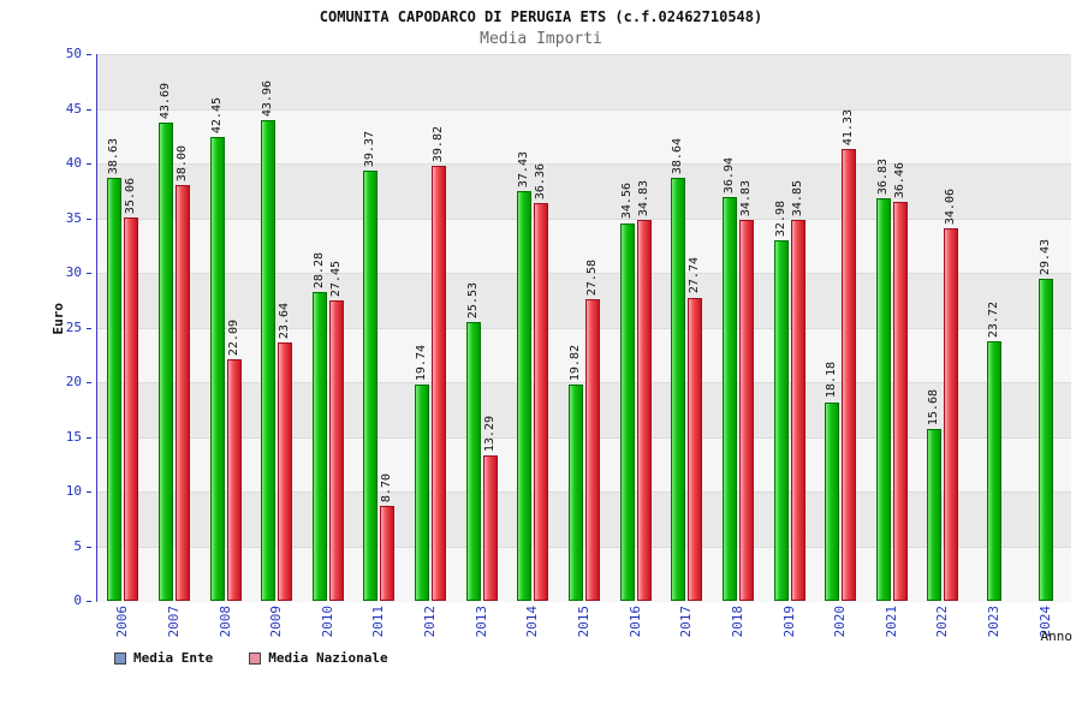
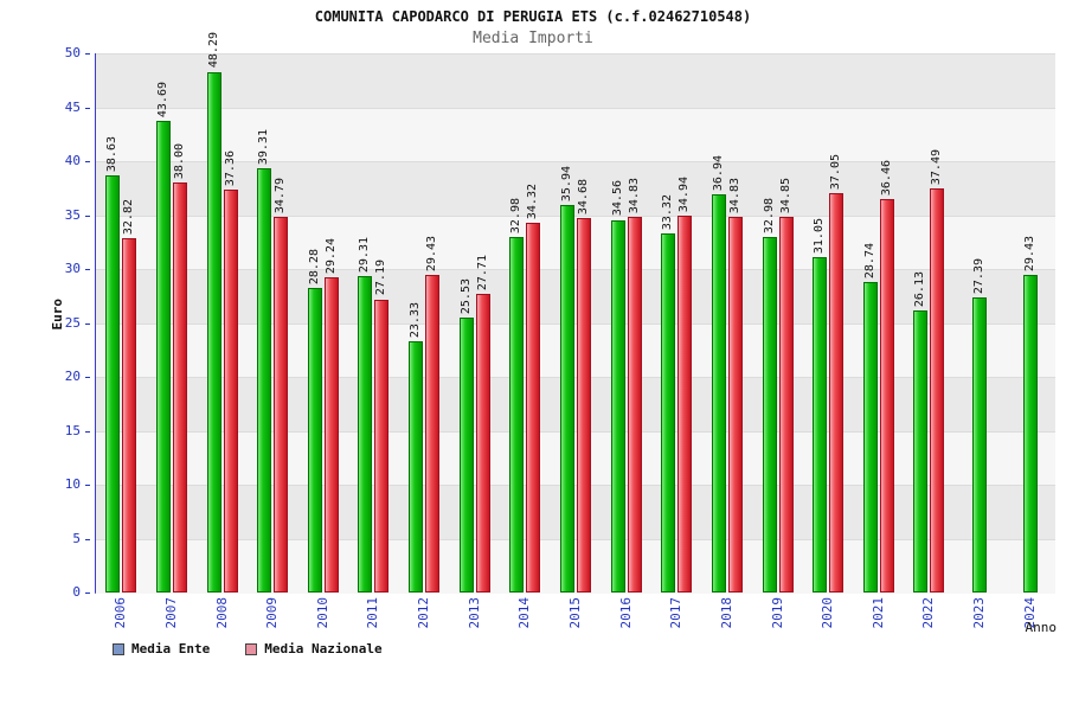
Media Nazionale/2006: 35.06 -> 32.82
Media Ente/2008: 42.45 -> 48.29
Media Nazionale/2008: 22.09 -> 37.36
Media Ente/2009: 43.96 -> 39.31
Media Nazionale/2009: 23.64 -> 34.79
Media Nazionale/2010: 27.45 -> 29.24
Media Ente/2011: 39.37 -> 29.31
Media Nazionale/2011: 8.70 -> 27.19
Media Ente/2012: 19.74 -> 23.33
Media Nazionale/2012: 39.82 -> 29.43
Media Nazionale/2013: 13.29 -> 27.71
Media Ente/2014: 37.43 -> 32.98
Media Nazionale/2014: 36.36 -> 34.32
Media Ente/2015: 19.82 -> 35.94
Media Nazionale/2015: 27.58 -> 34.68
Media Ente/2017: 38.64 -> 33.32
Media Nazionale/2017: 27.74 -> 34.94
Media Ente/2020: 18.18 -> 31.05
Media Nazionale/2020: 41.33 -> 37.05
Media Ente/2021: 36.83 -> 28.74
Media Ente/2022: 15.68 -> 26.13
Media Nazionale/2022: 34.06 -> 37.49
Media Ente/2023: 23.72 -> 27.39
